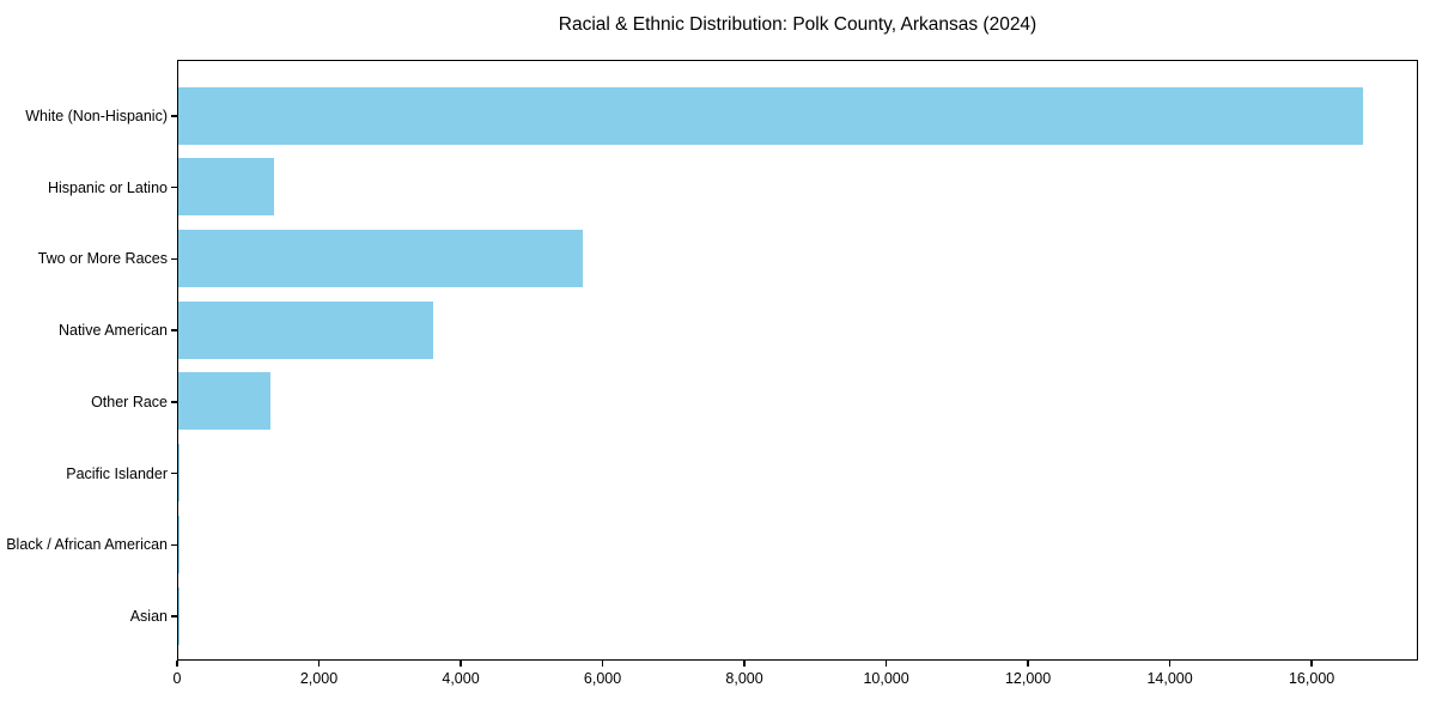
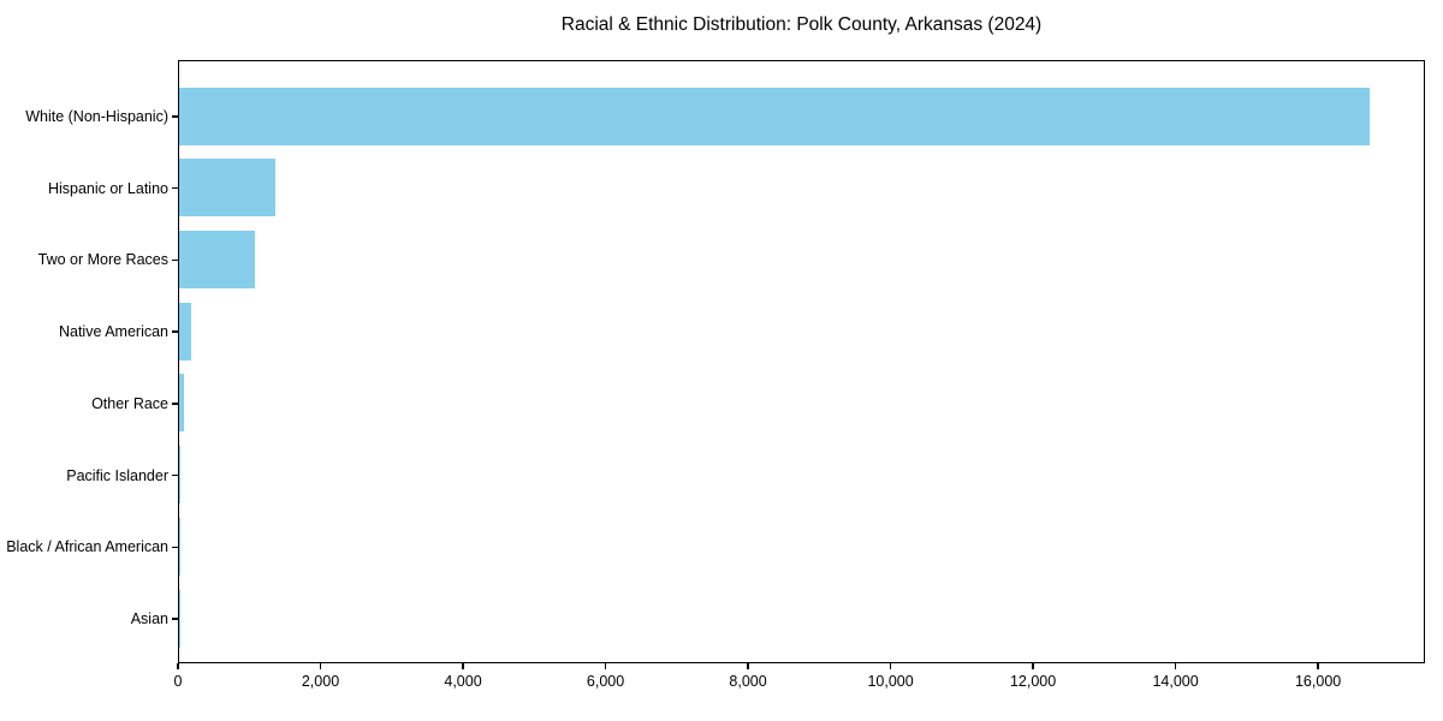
Two or More Races: 5700 -> 1100
Native American: 3600 -> 200
Other Race: 1300 -> 100
